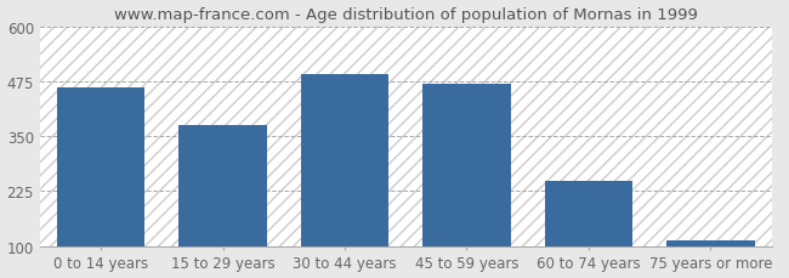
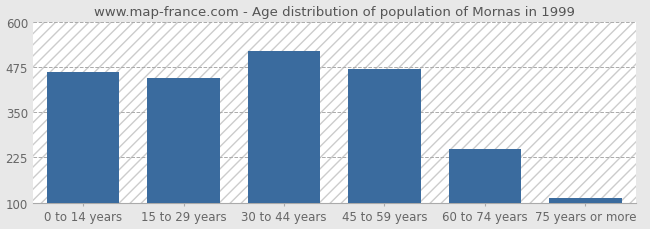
15 to 29 years: 375 -> 445
30 to 44 years: 492 -> 520
